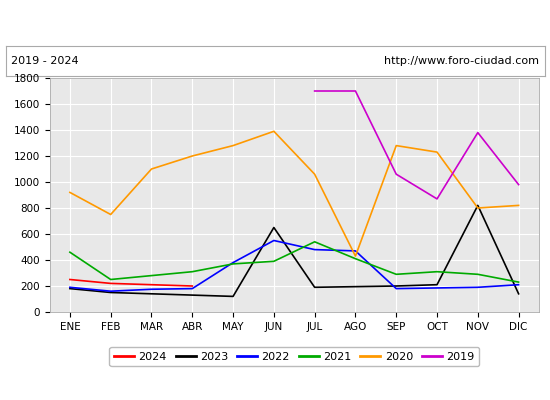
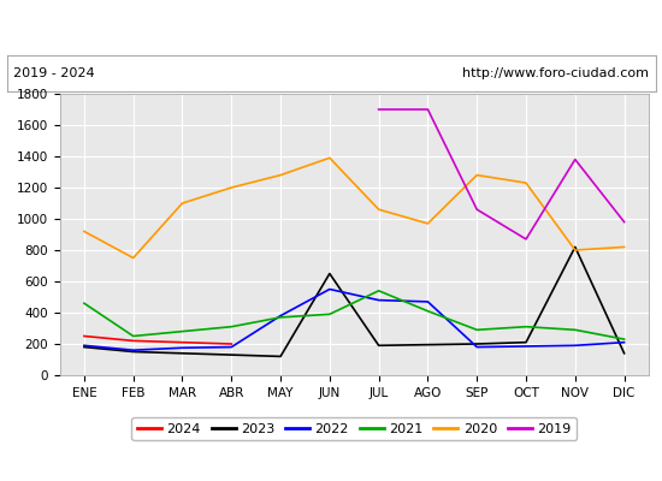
2020/AGO: 430 -> 970
